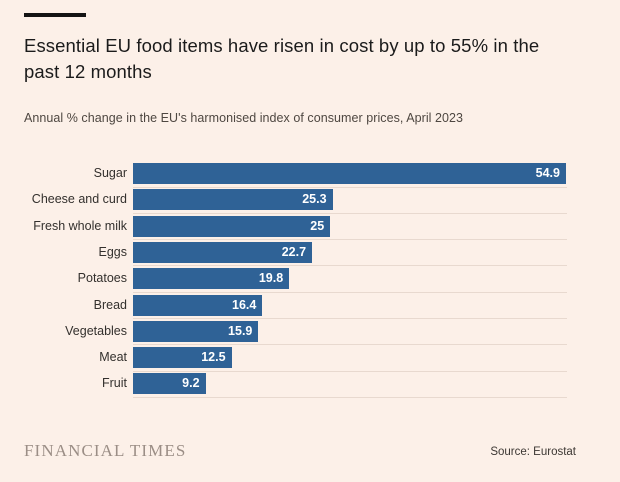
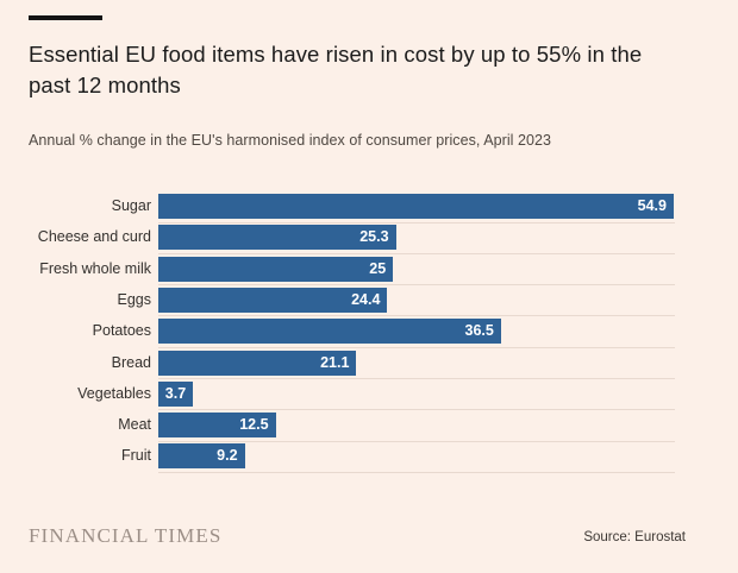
Eggs: 22.7 -> 24.4
Potatoes: 19.8 -> 36.5
Bread: 16.4 -> 21.1
Vegetables: 15.9 -> 3.7
